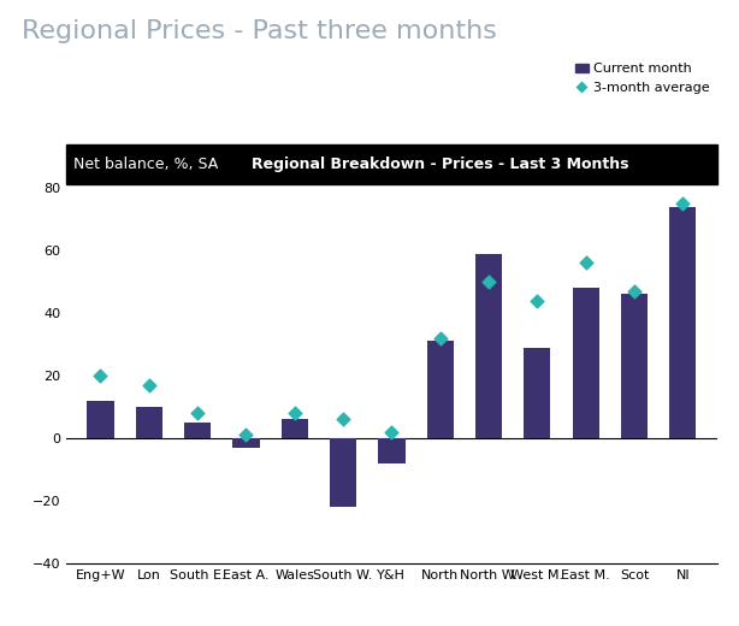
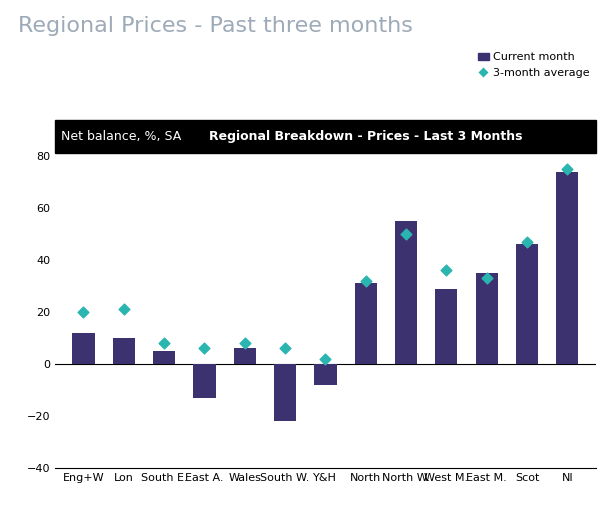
3-month average/Lon: 17 -> 21
Current month/East A.: -3 -> -13
3-month average/East A.: 1 -> 6
Current month/North W.: 59 -> 55
3-month average/West M.: 44 -> 36
Current month/East M.: 48 -> 35
3-month average/East M.: 56 -> 33
